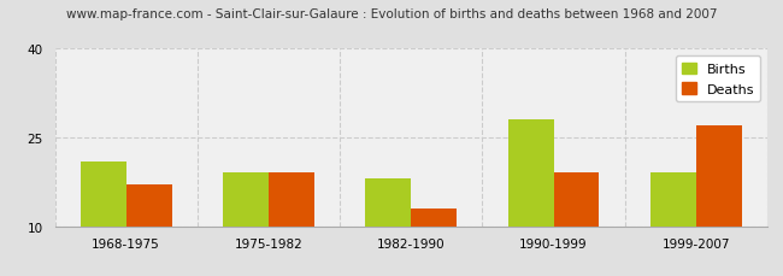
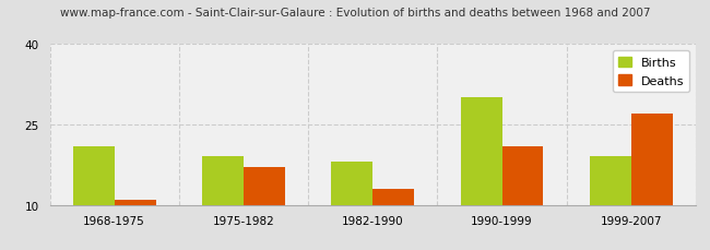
Deaths/1968-1975: 17 -> 11
Deaths/1975-1982: 19 -> 17
Births/1990-1999: 28 -> 30
Deaths/1990-1999: 19 -> 21
